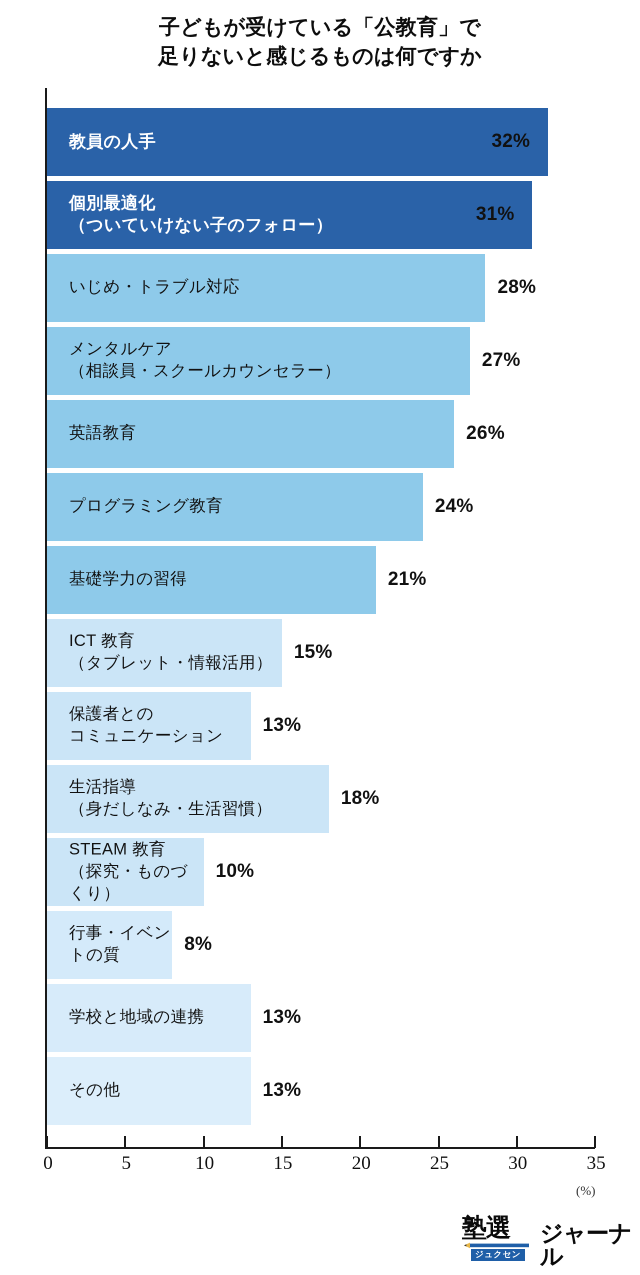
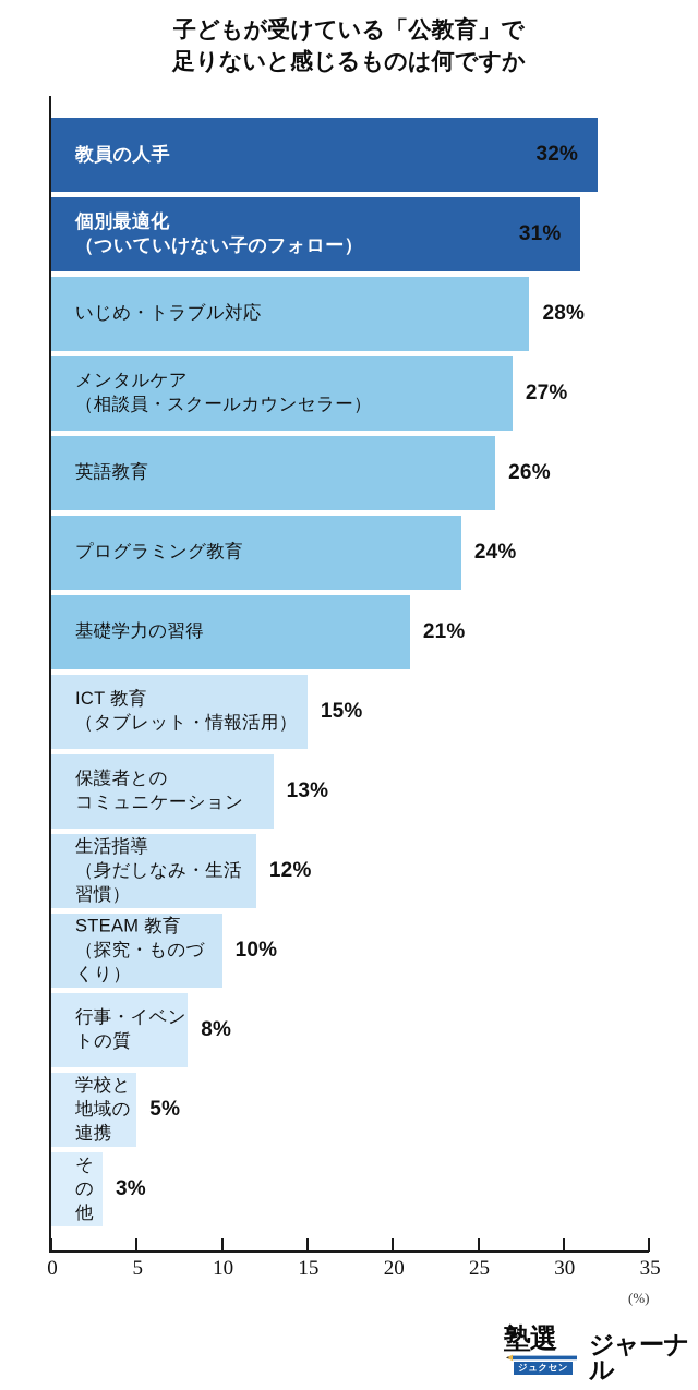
生活指導 （身だしなみ・生活習慣）: 18% -> 12%
学校と地域の連携: 13% -> 5%
その他: 13% -> 3%
